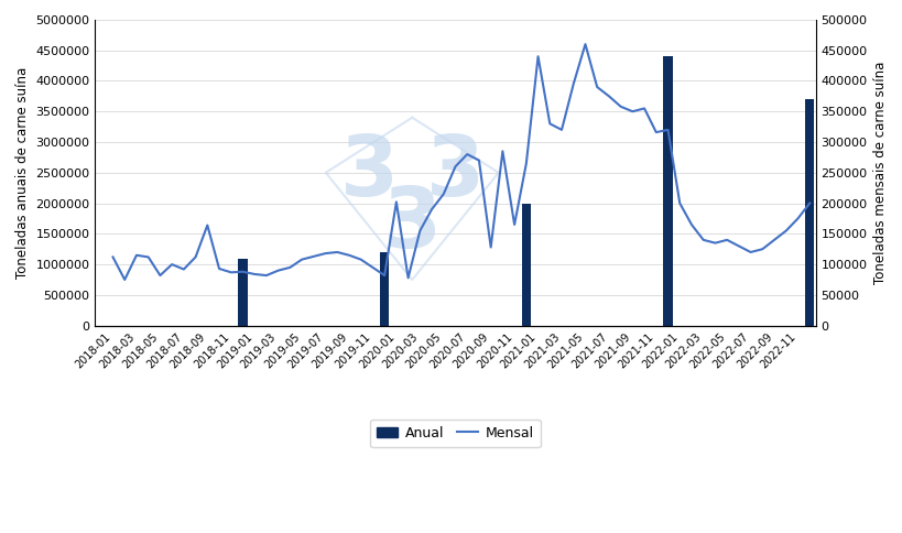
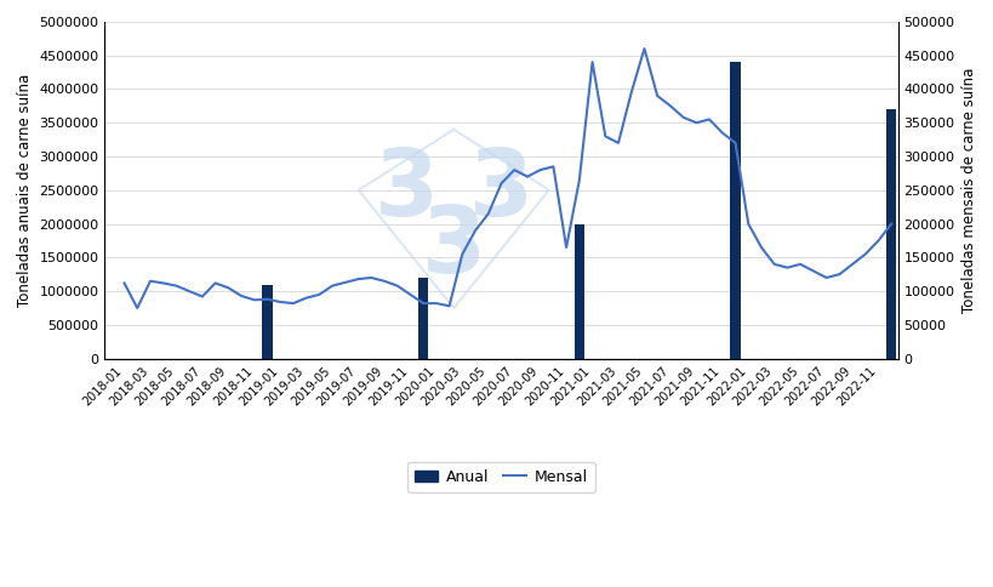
Mensal/2018-05: 82000 -> 108000
Mensal/2018-09: 164000 -> 105000
Mensal/2020-01: 202000 -> 82000
Mensal/2020-09: 128000 -> 280000
Mensal/2021-11: 316000 -> 335000
